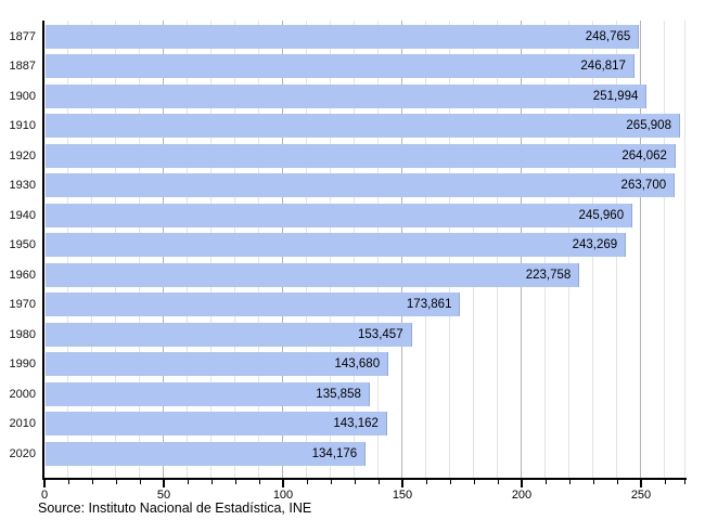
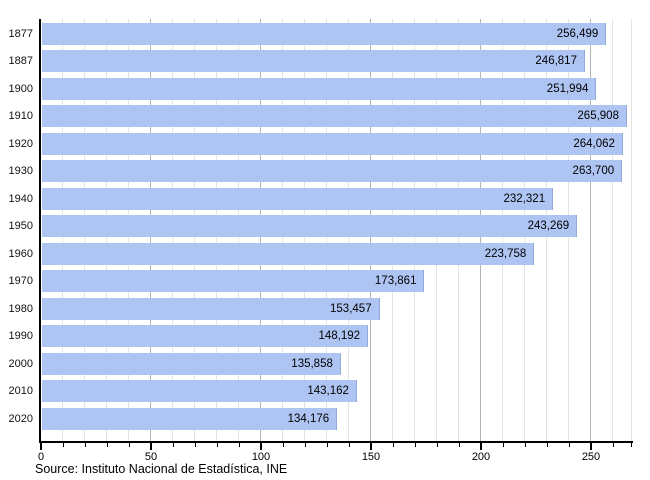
1877: 248,765 -> 256,499
1940: 245,960 -> 232,321
1990: 143,680 -> 148,192
